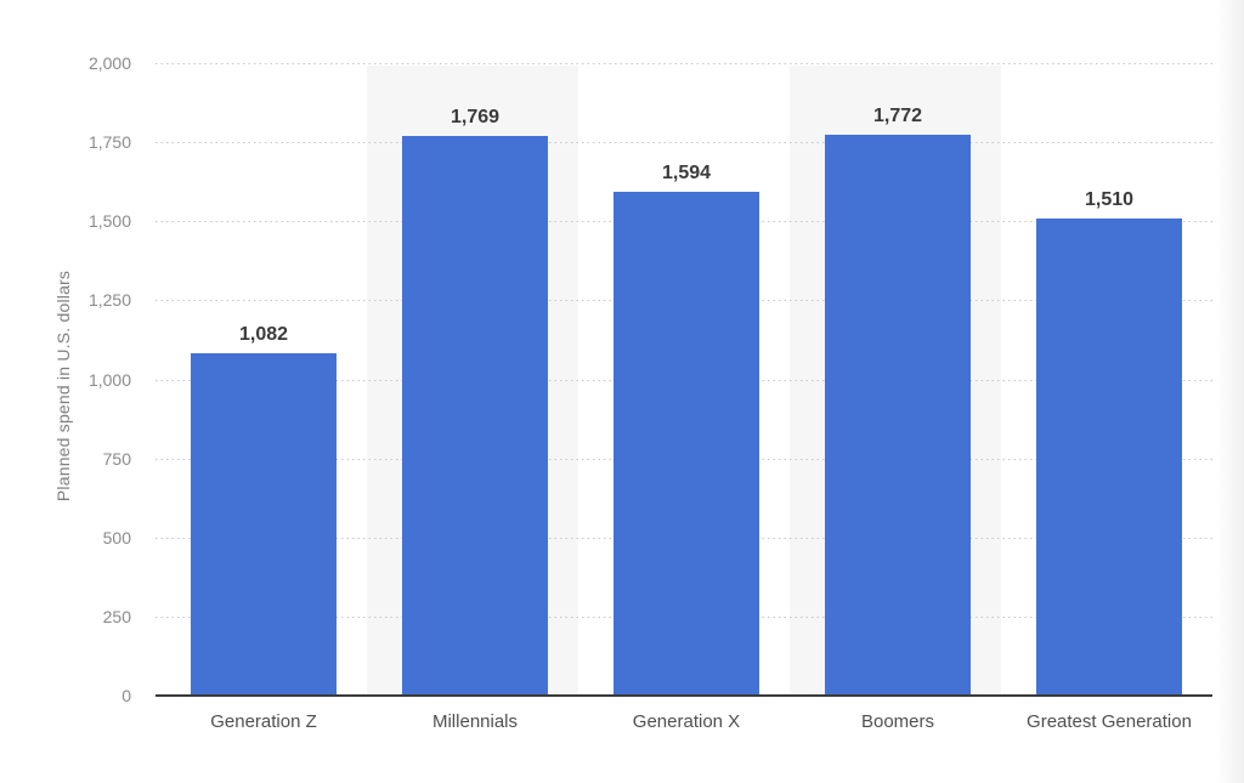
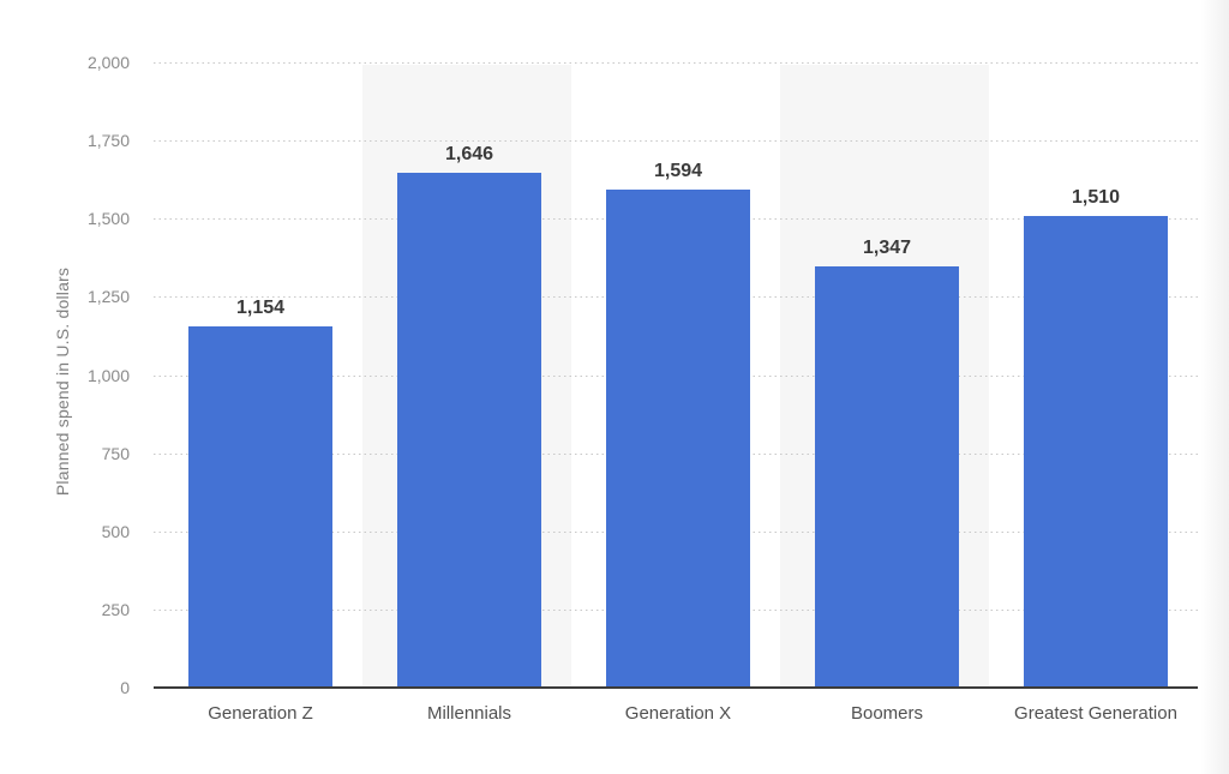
Generation Z: 1,082 -> 1,154
Millennials: 1,769 -> 1,646
Boomers: 1,772 -> 1,347
